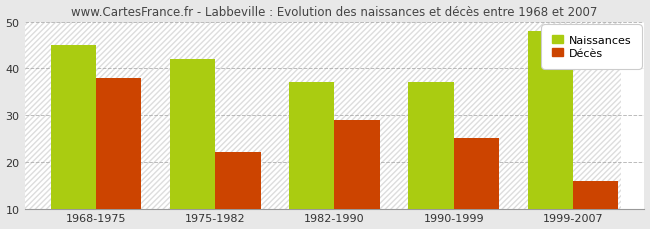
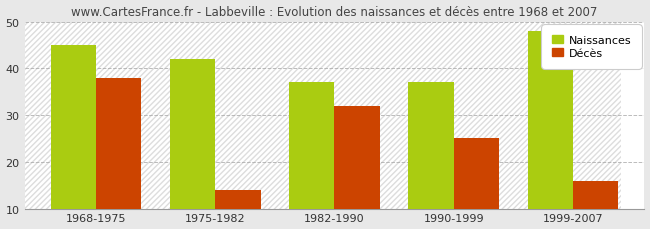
Décès/1975-1982: 22 -> 14
Décès/1982-1990: 29 -> 32
